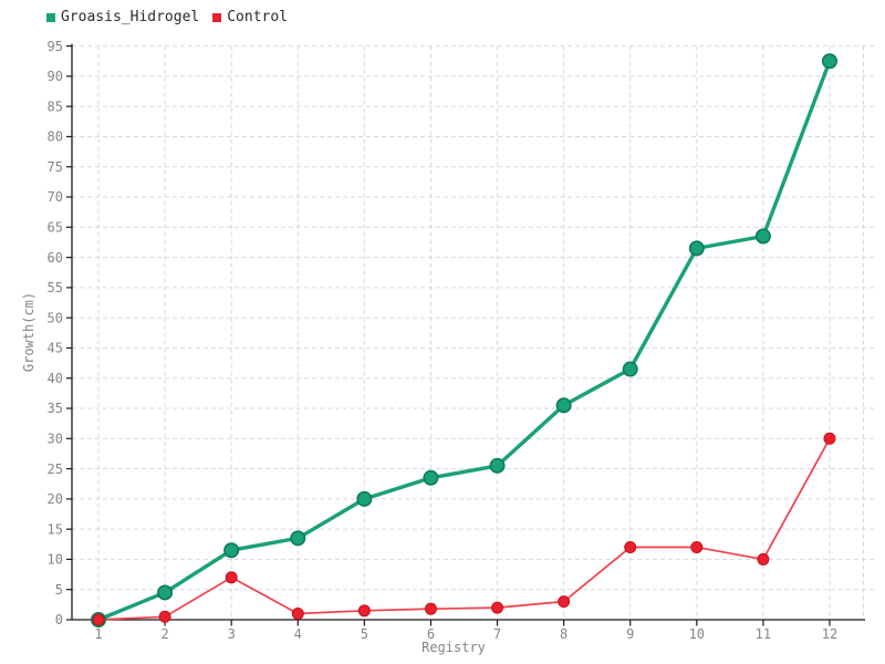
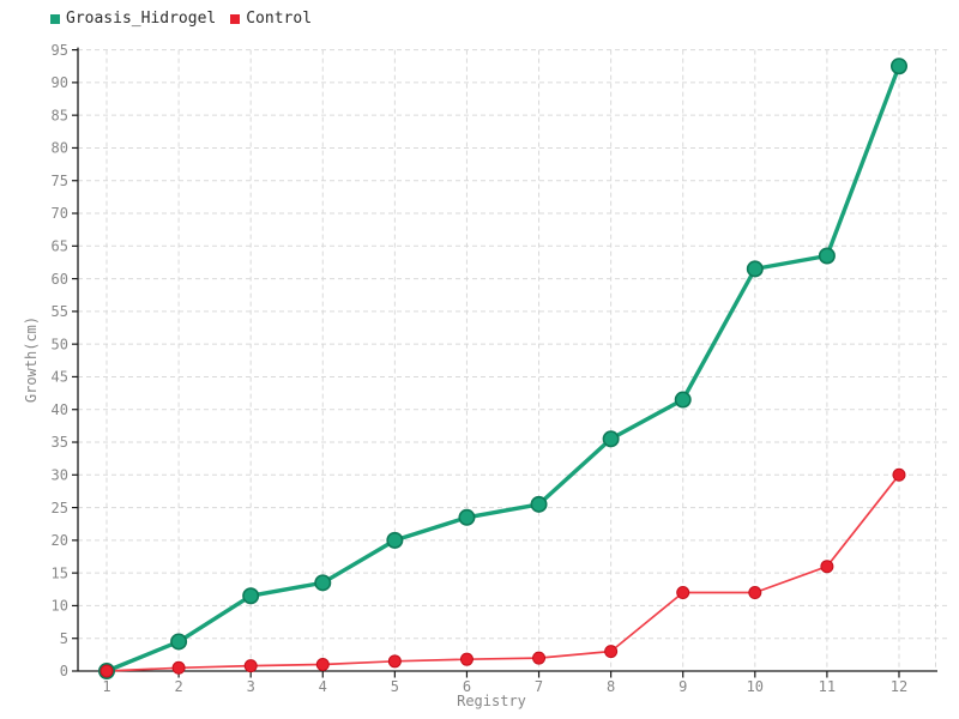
Control/3: 7 -> 1
Control/11: 10 -> 16
